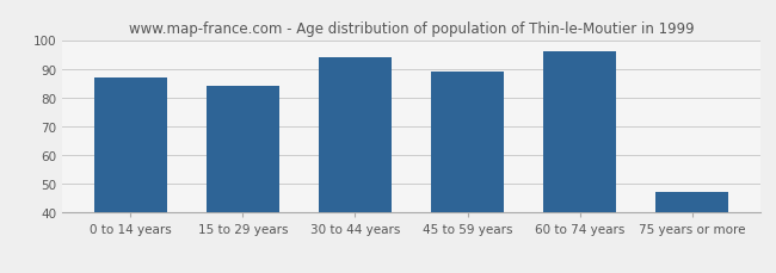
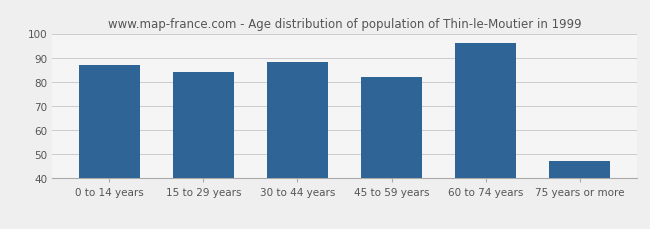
30 to 44 years: 94 -> 88
45 to 59 years: 89 -> 82
